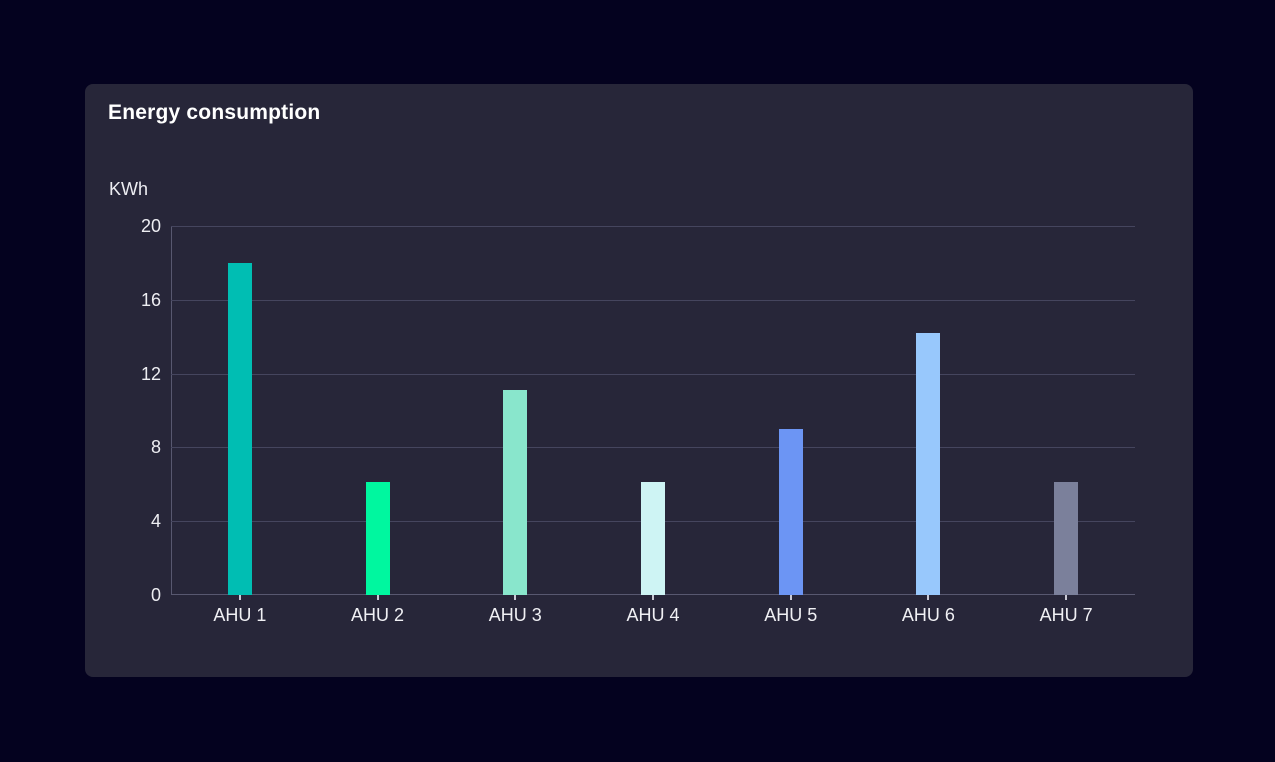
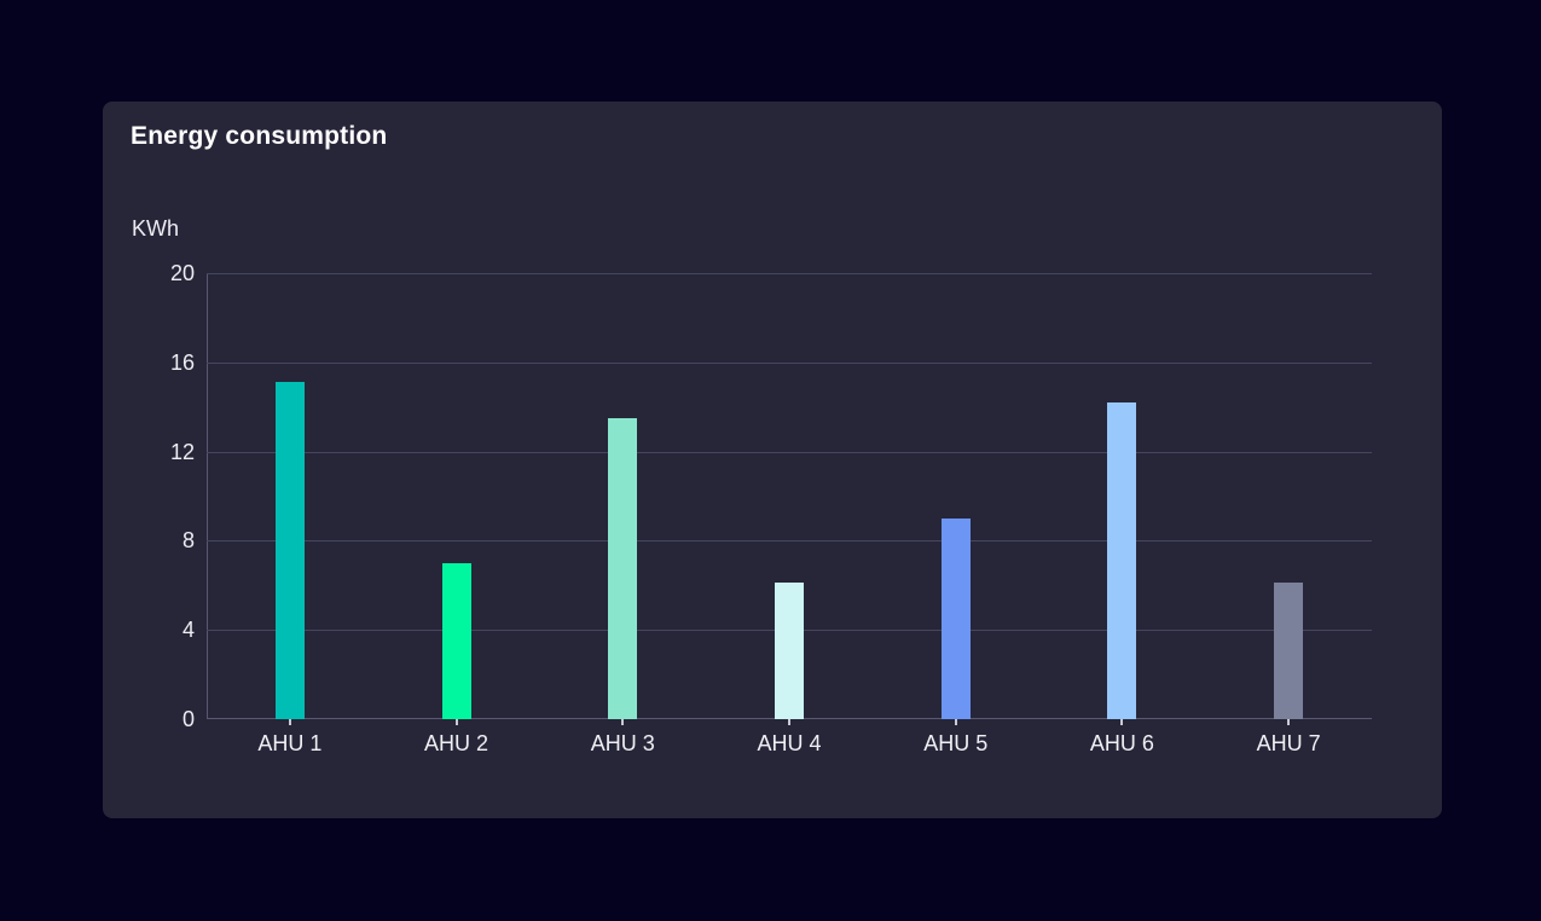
AHU 1: 18.0 -> 15.1
AHU 2: 6.1 -> 7.0
AHU 3: 11.1 -> 13.5
